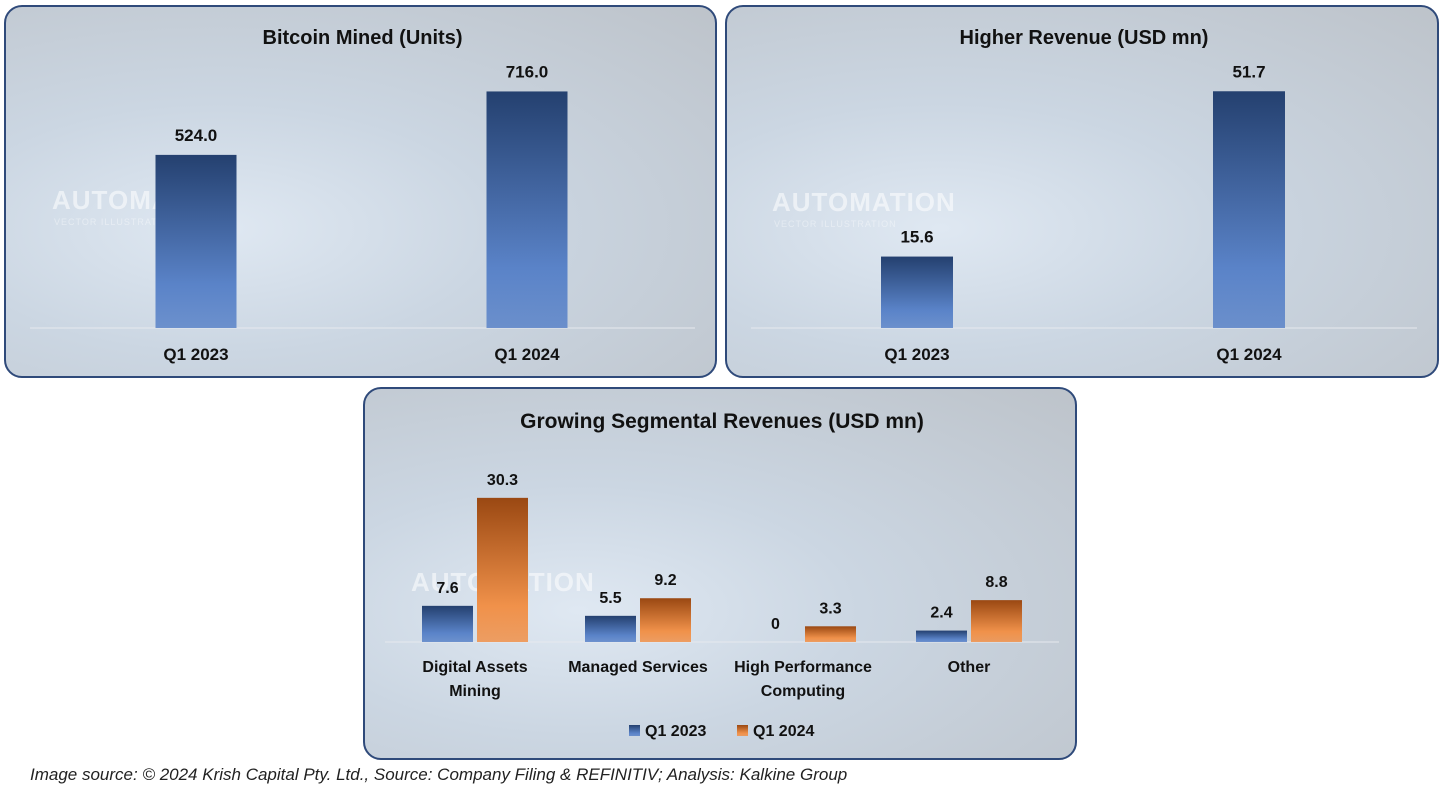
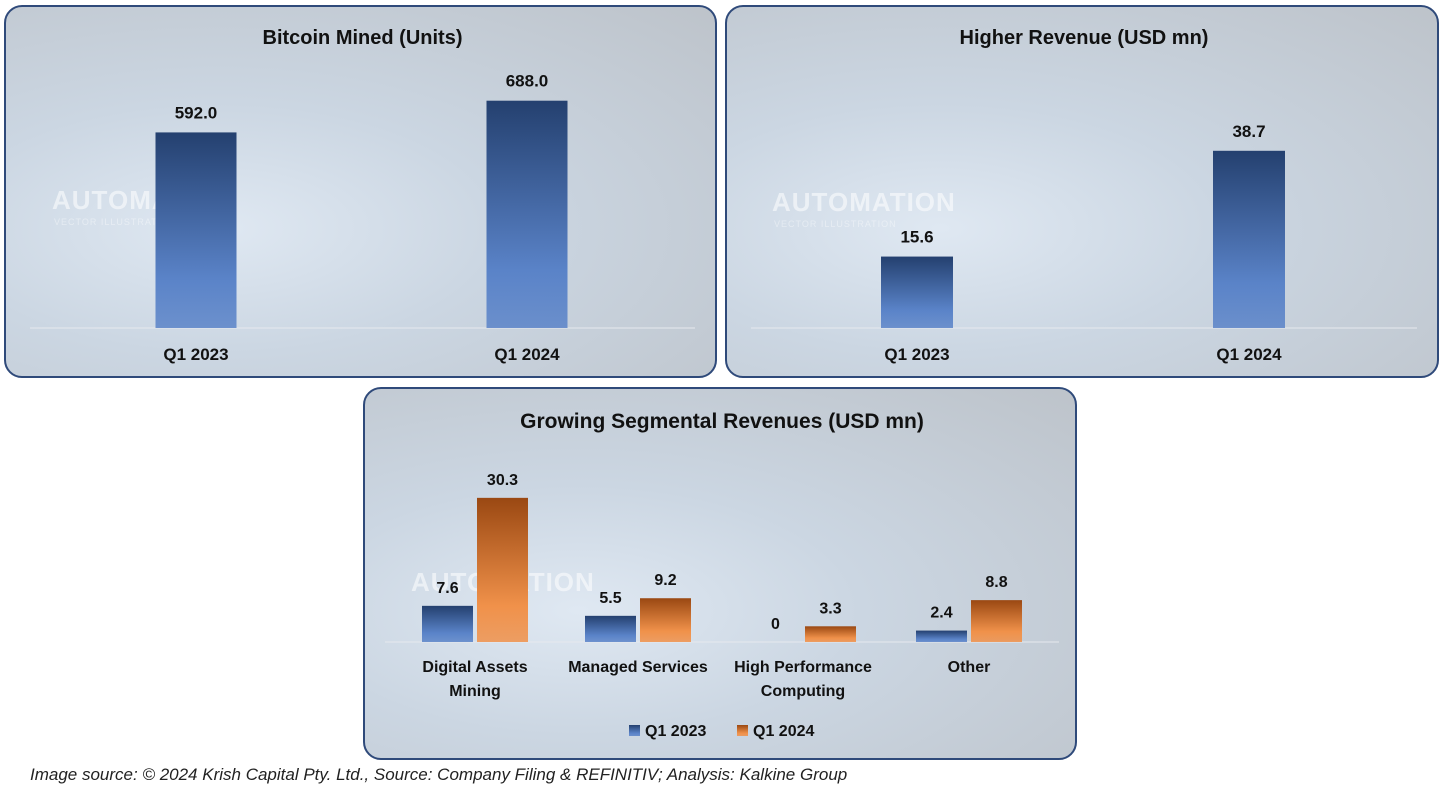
Bitcoin Mined (Units)/Q1 2023: 524.0 -> 592.0
Bitcoin Mined (Units)/Q1 2024: 716.0 -> 688.0
Higher Revenue (USD mn)/Q1 2024: 51.7 -> 38.7
